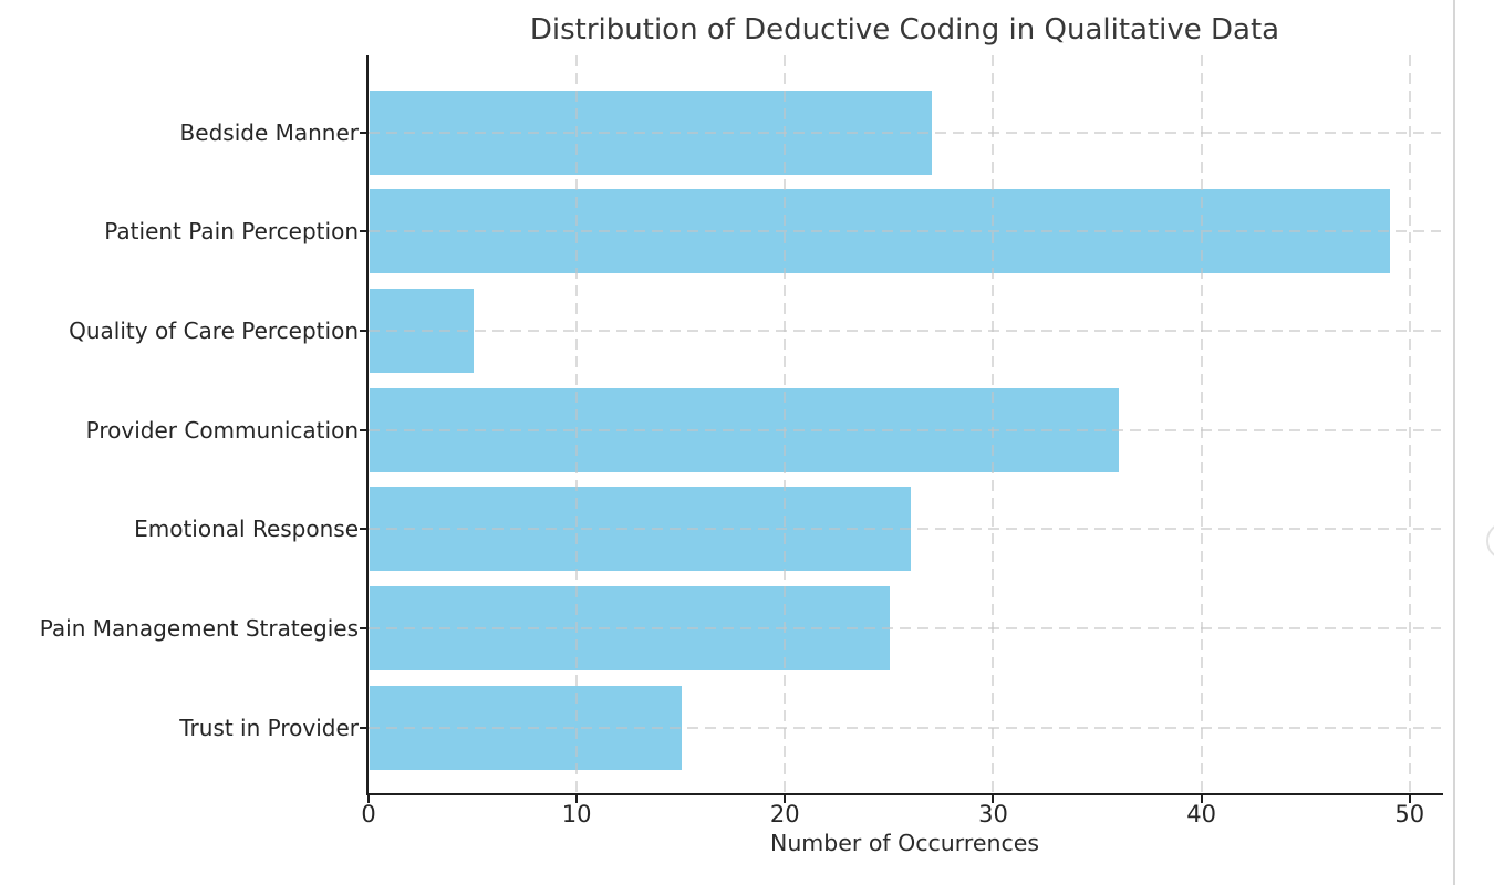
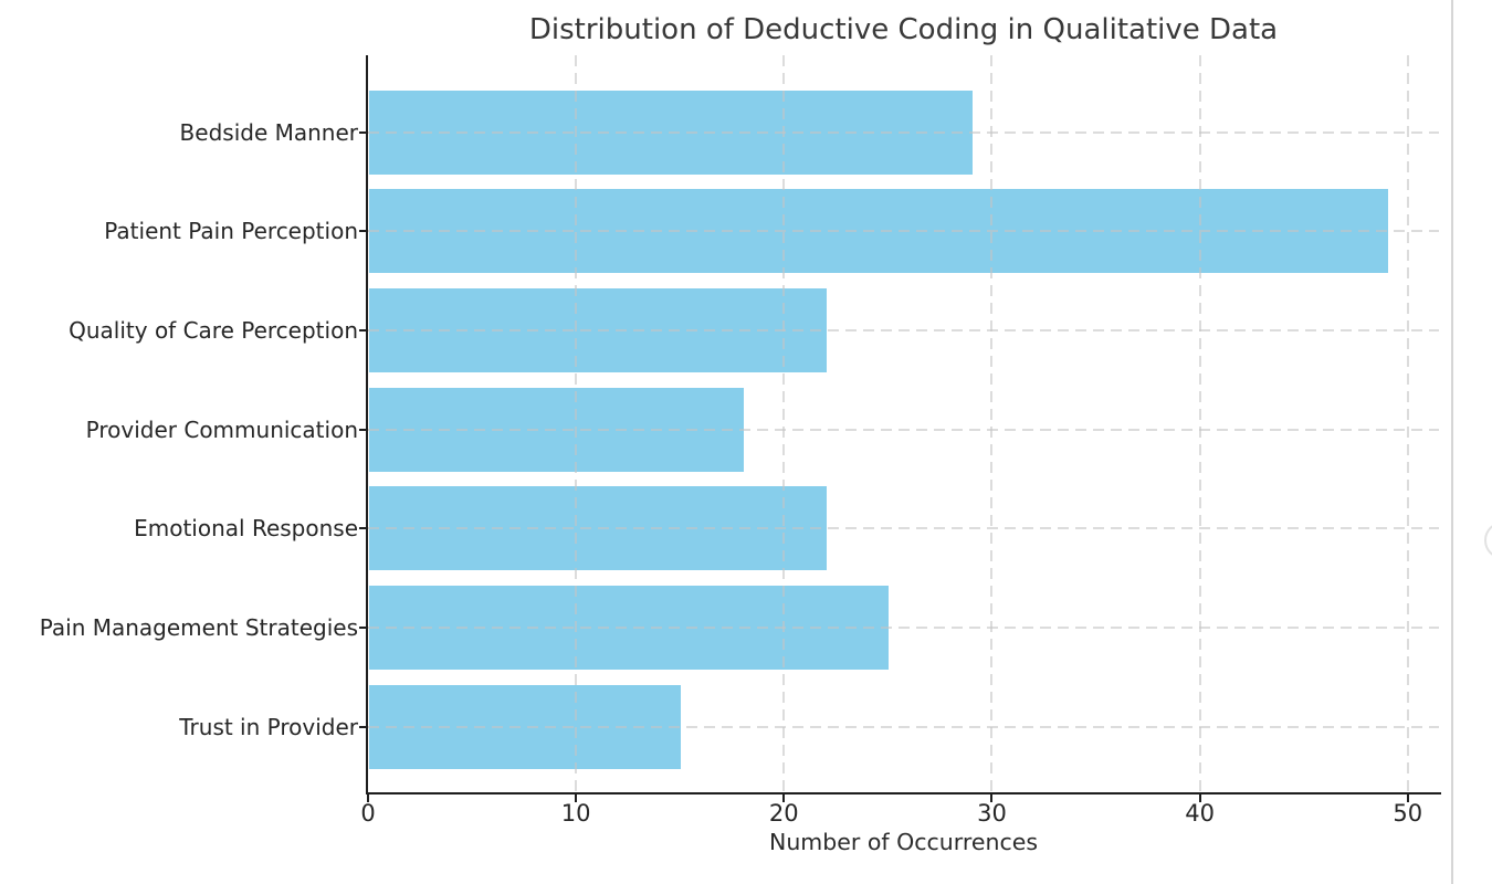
Bedside Manner: 27 -> 29
Quality of Care Perception: 5 -> 22
Provider Communication: 36 -> 18
Emotional Response: 26 -> 22
